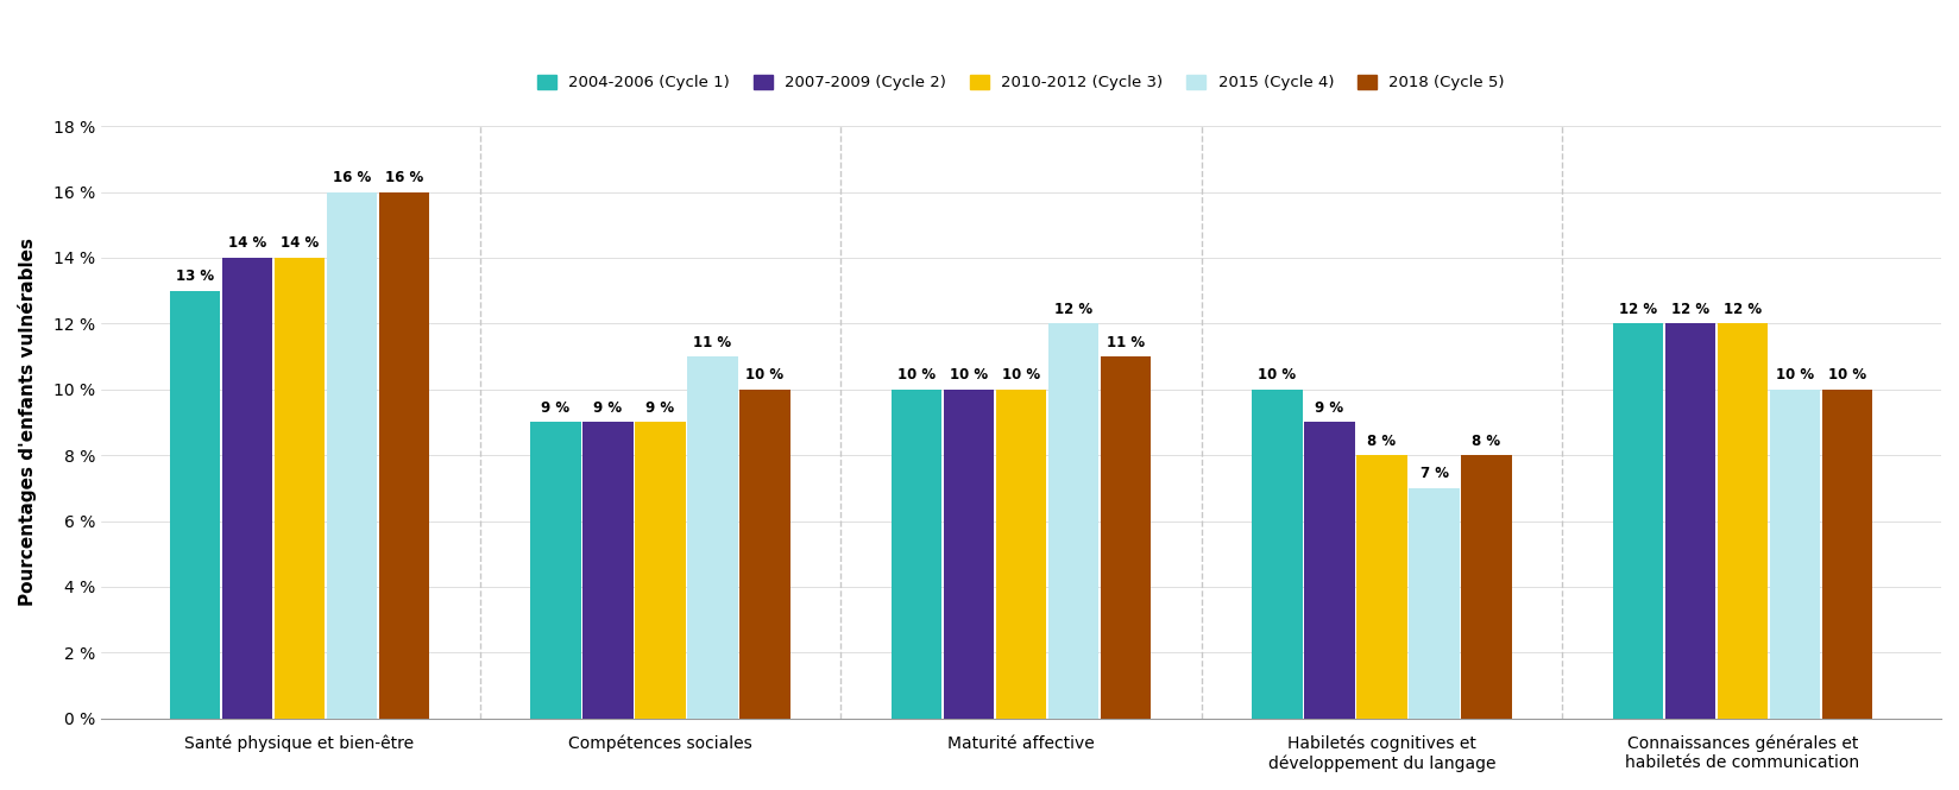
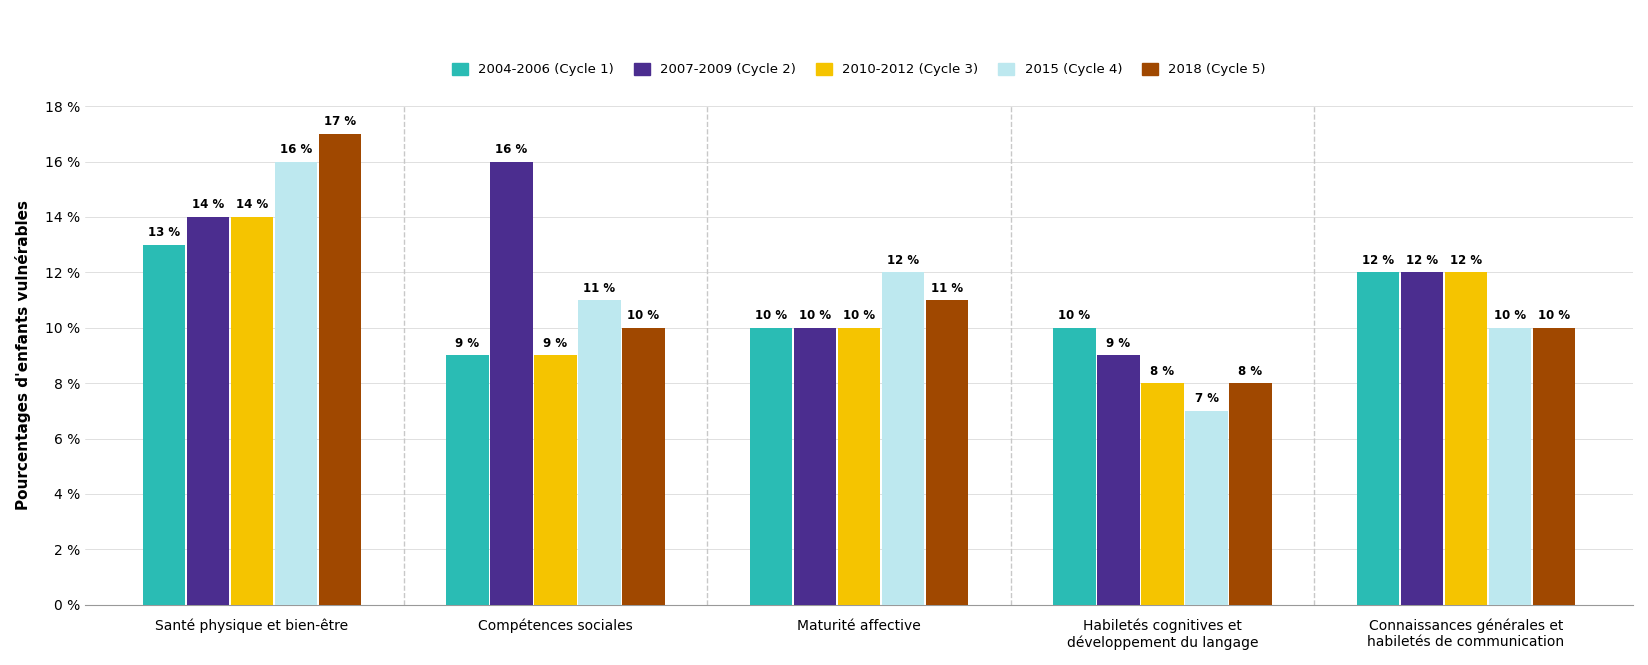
2018 (Cycle 5)/Santé physique et bien-être: 16 -> 17
2007-2009 (Cycle 2)/Compétences sociales: 9 -> 16
